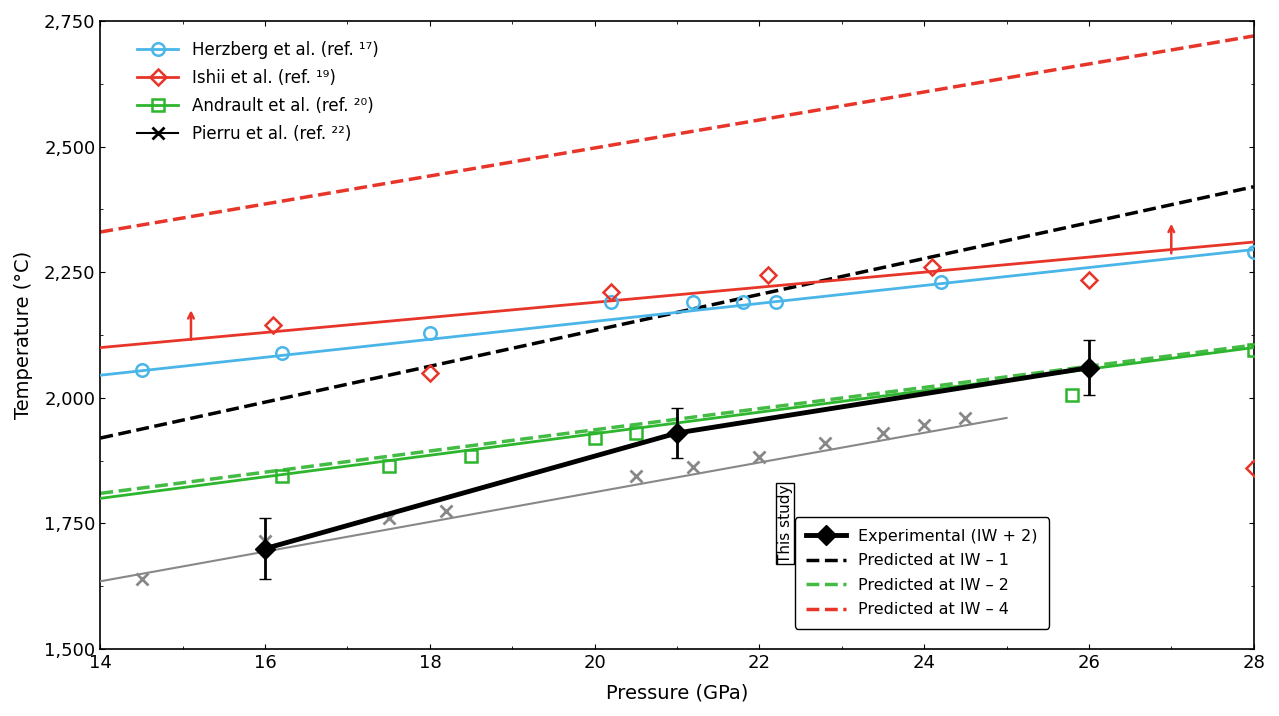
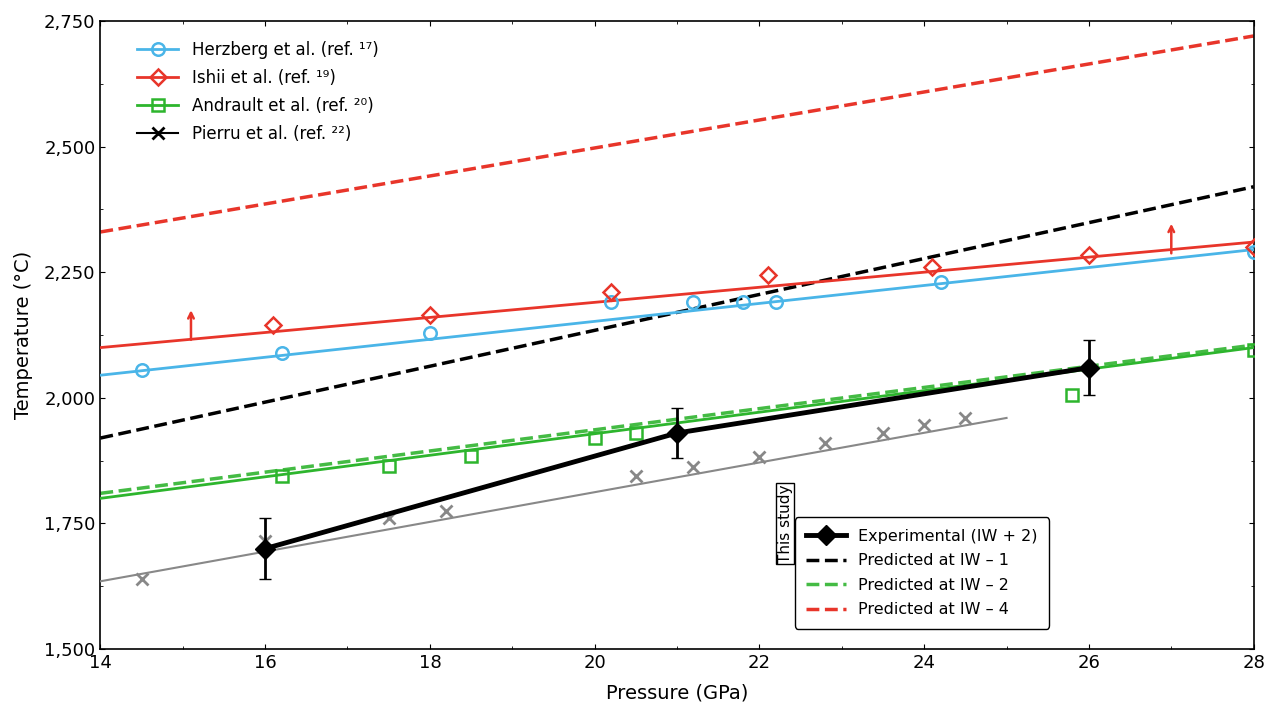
Predicted at IW – 4/18: 2,050 -> 2,165
Predicted at IW – 4/26: 2,234 -> 2,285
Predicted at IW – 4/28: 1,860 -> 2,300
